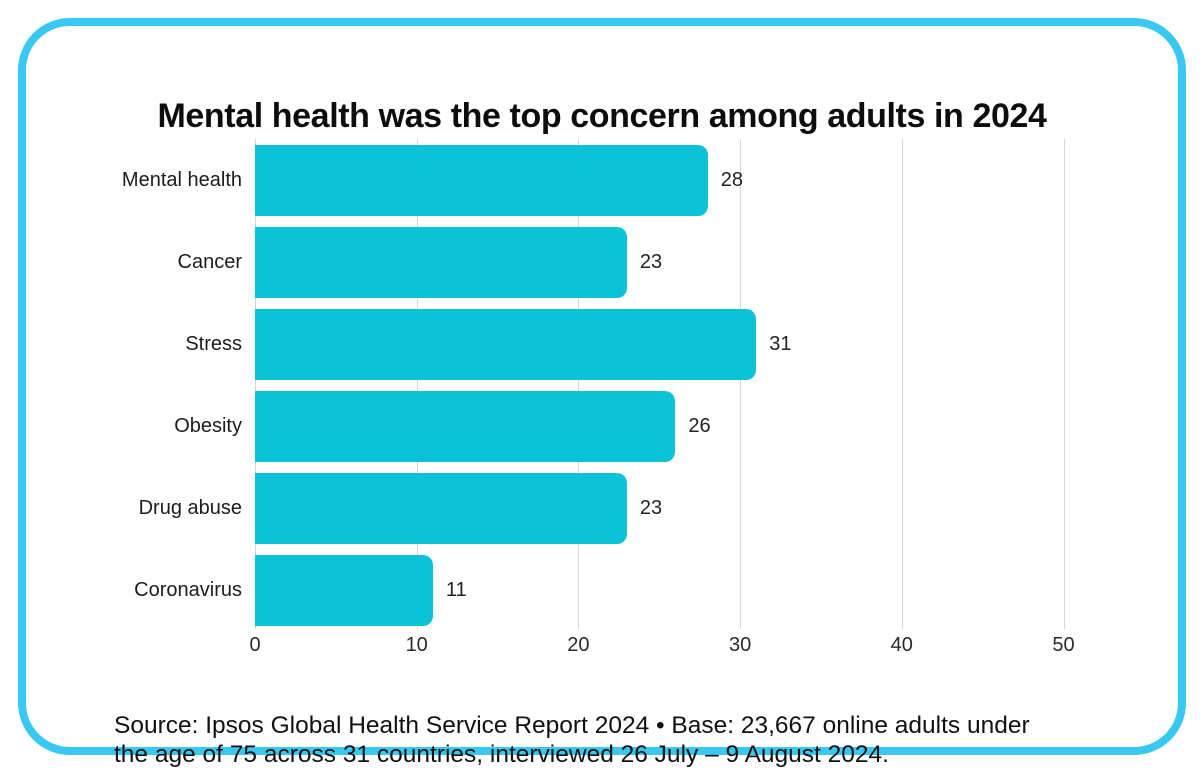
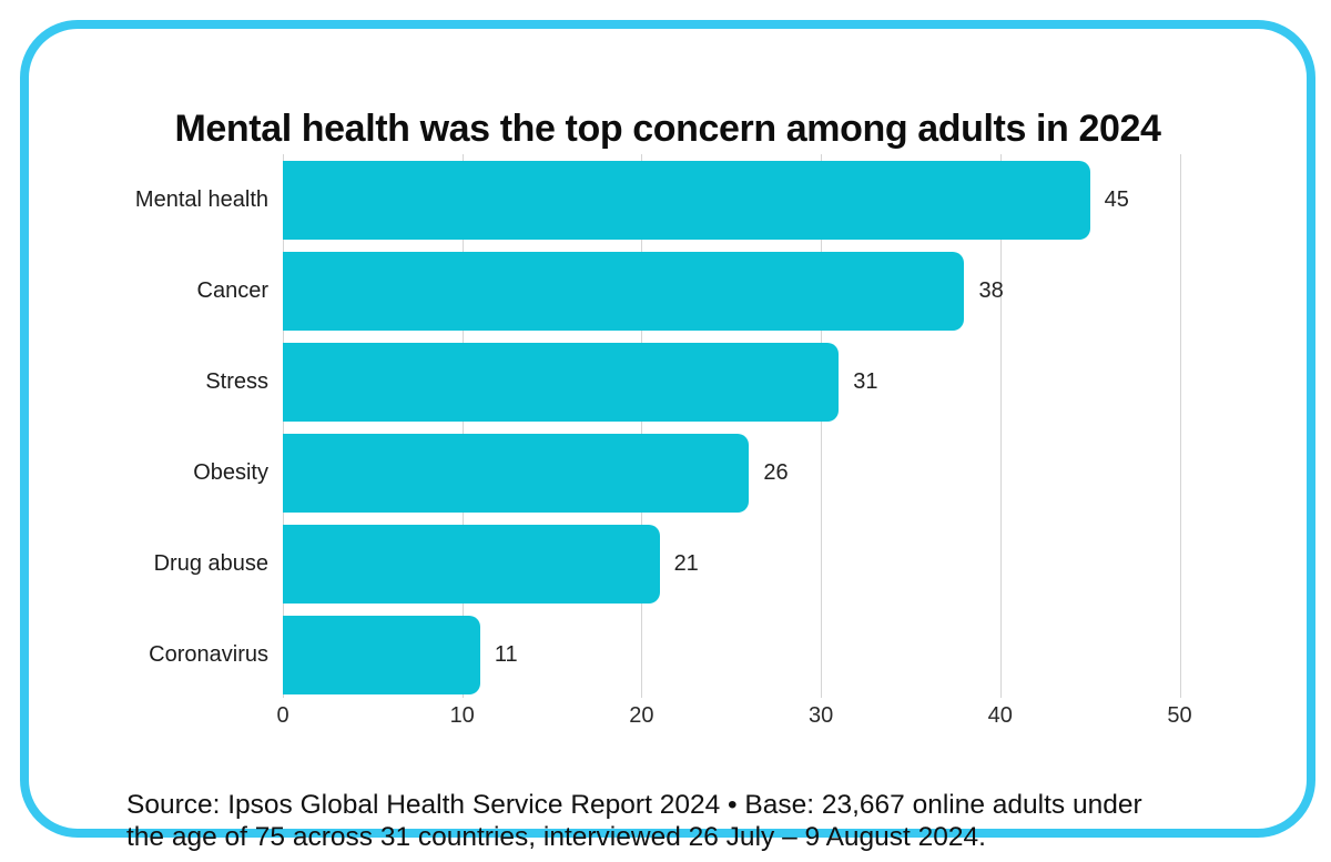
Mental health: 28 -> 45
Cancer: 23 -> 38
Drug abuse: 23 -> 21
